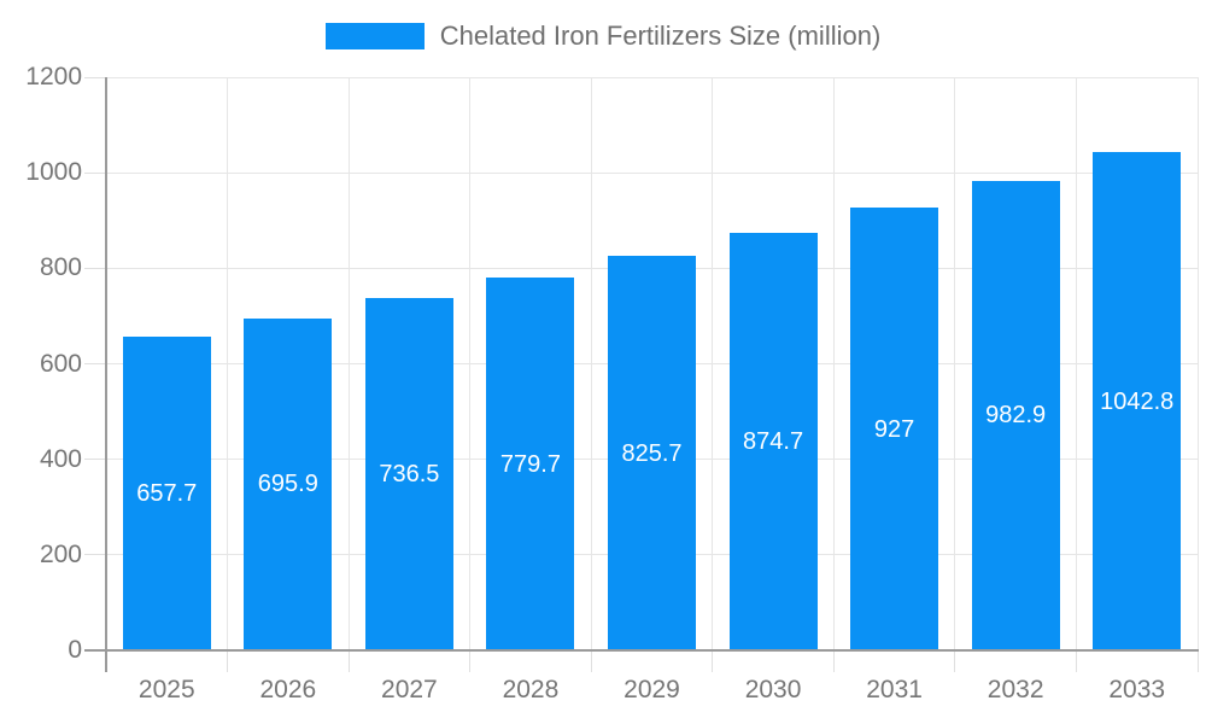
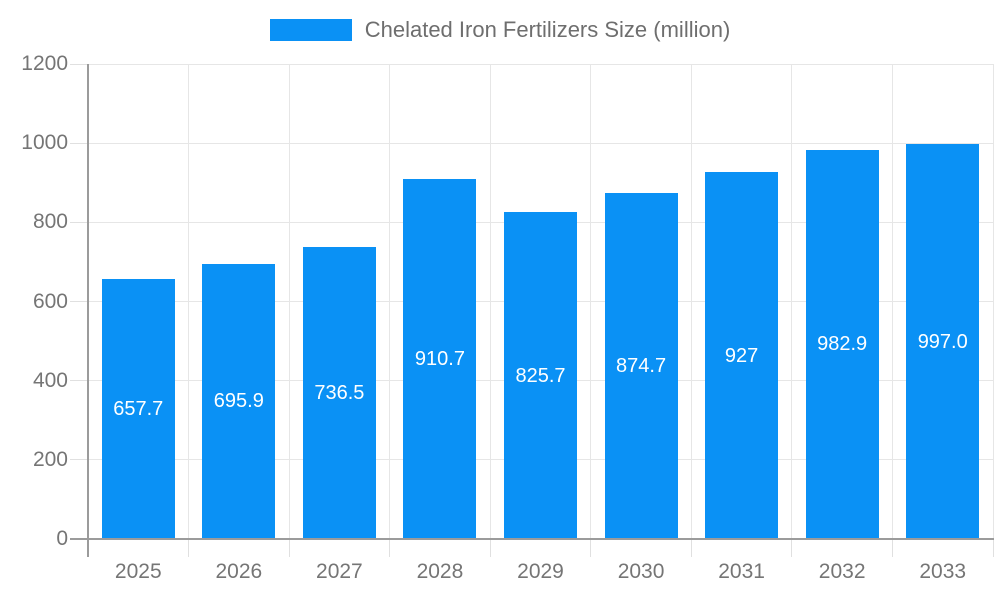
2028: 779.7 -> 910.7
2033: 1042.8 -> 997.0
